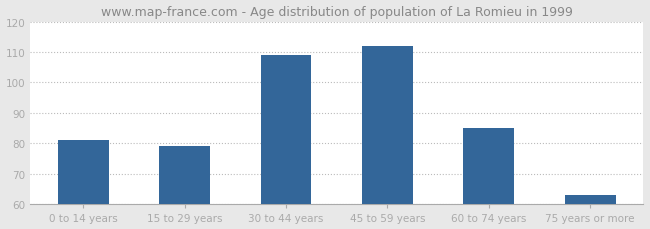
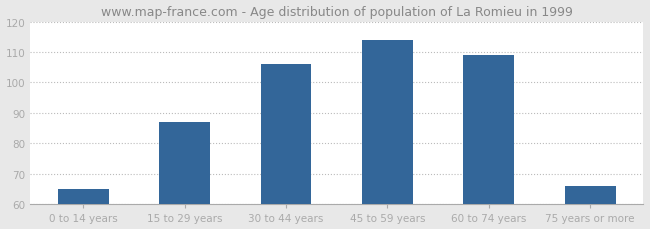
0 to 14 years: 81 -> 65
15 to 29 years: 79 -> 87
30 to 44 years: 109 -> 106
45 to 59 years: 112 -> 114
60 to 74 years: 85 -> 109
75 years or more: 63 -> 66
